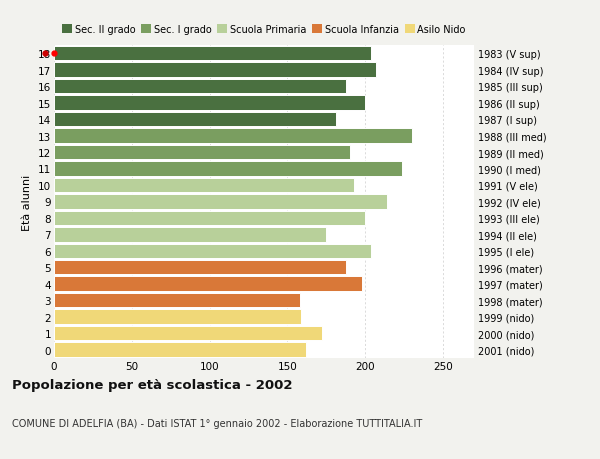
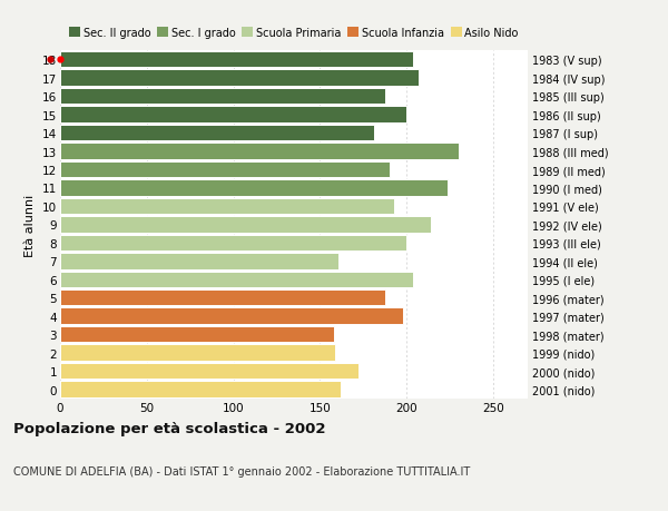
7: 175 -> 161
